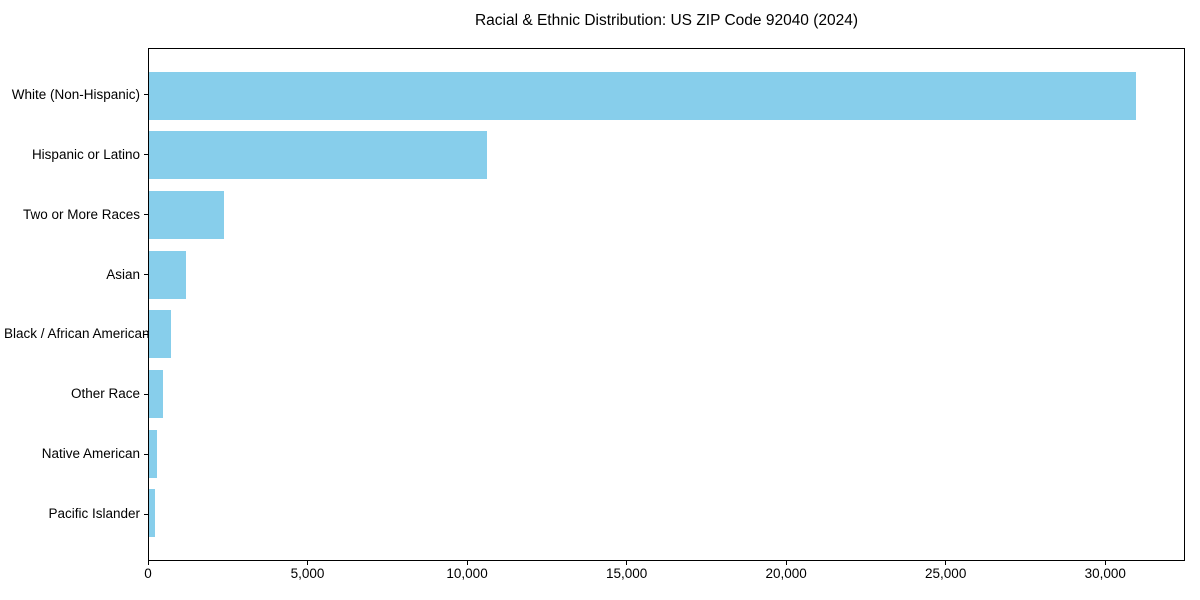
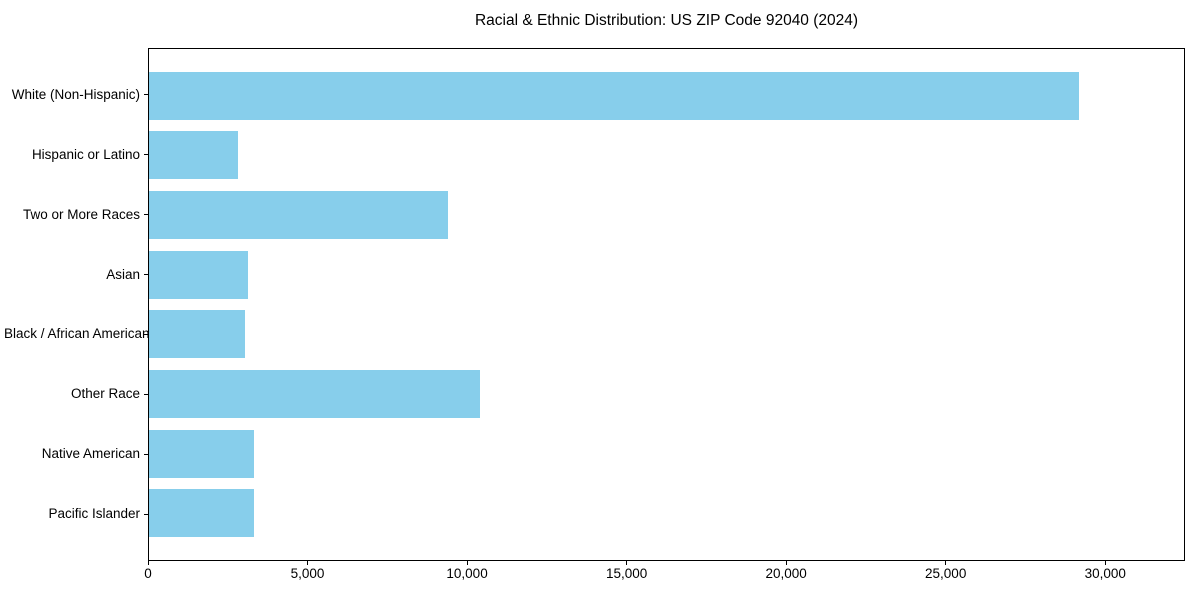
White (Non-Hispanic): 31000 -> 29200
Hispanic or Latino: 10600 -> 2800
Two or More Races: 2400 -> 9400
Asian: 1200 -> 3100
Black / African American: 700 -> 3000
Other Race: 400 -> 10400
Native American: 200 -> 3300
Pacific Islander: 200 -> 3300
